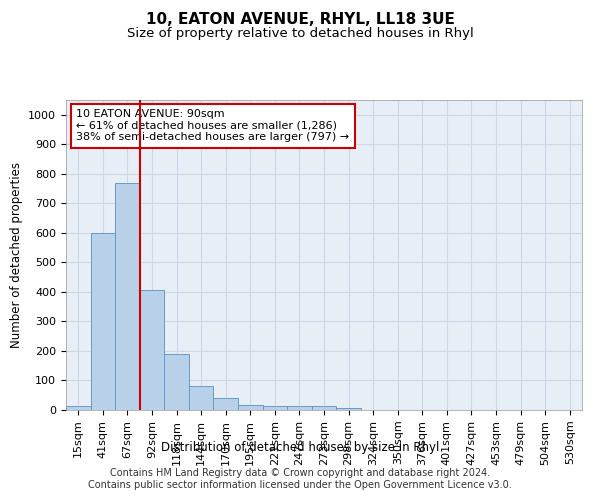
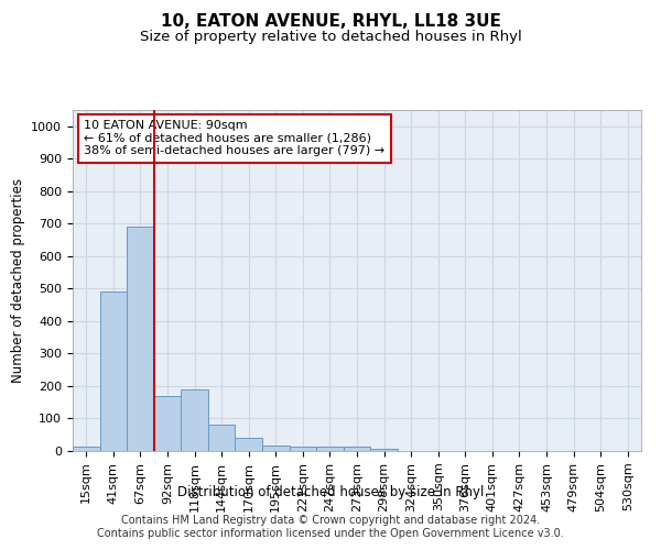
41sqm: 600 -> 490
67sqm: 770 -> 690
92sqm: 405 -> 170
